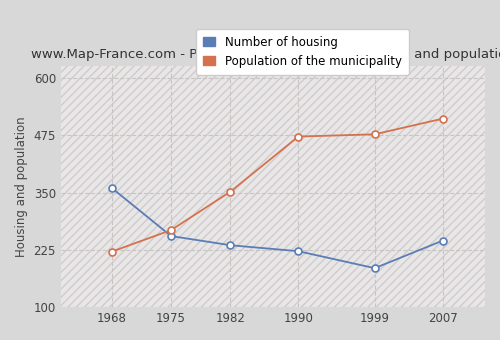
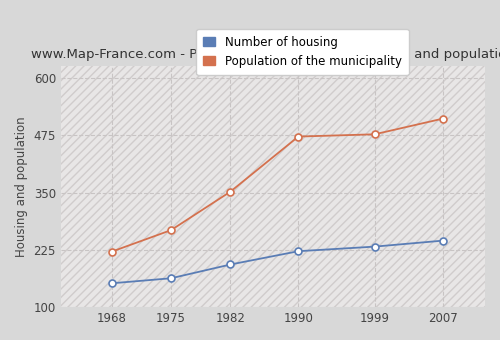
Number of housing/1968: 360 -> 152
Number of housing/1975: 255 -> 163
Number of housing/1982: 235 -> 193
Number of housing/1999: 185 -> 232
